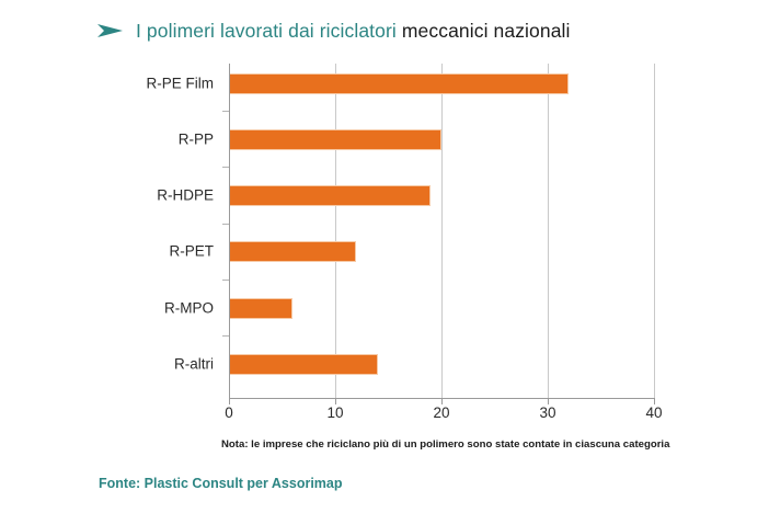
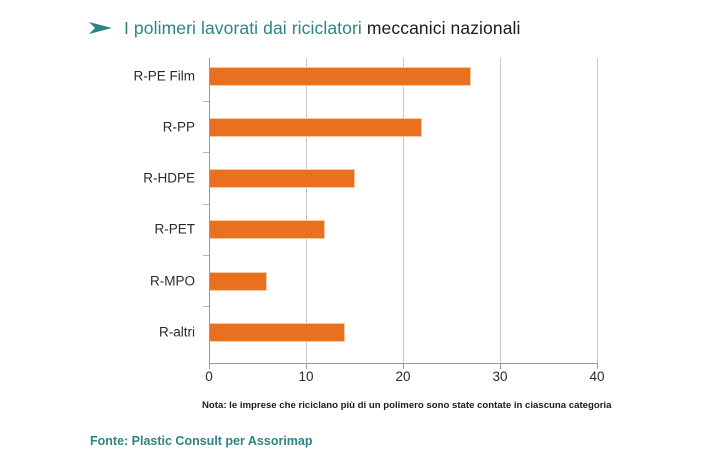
R-PE Film: 32 -> 27
R-PP: 20 -> 22
R-HDPE: 19 -> 15
